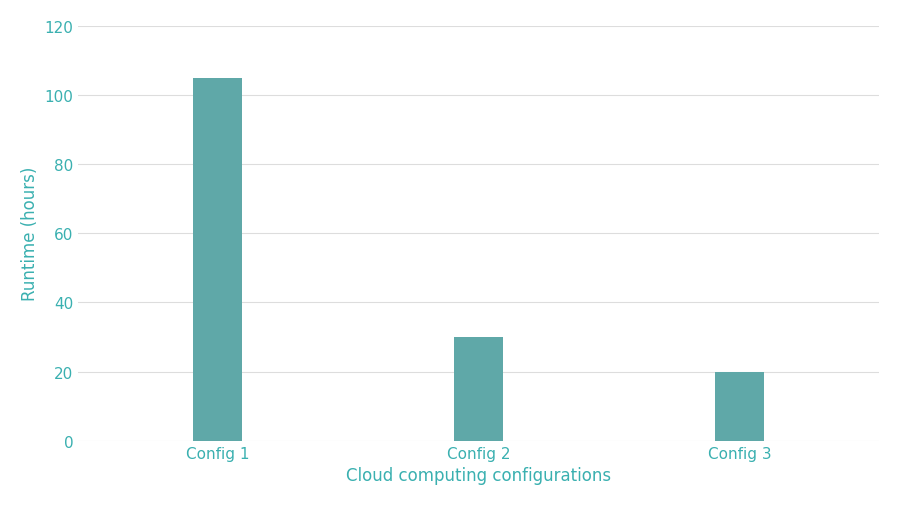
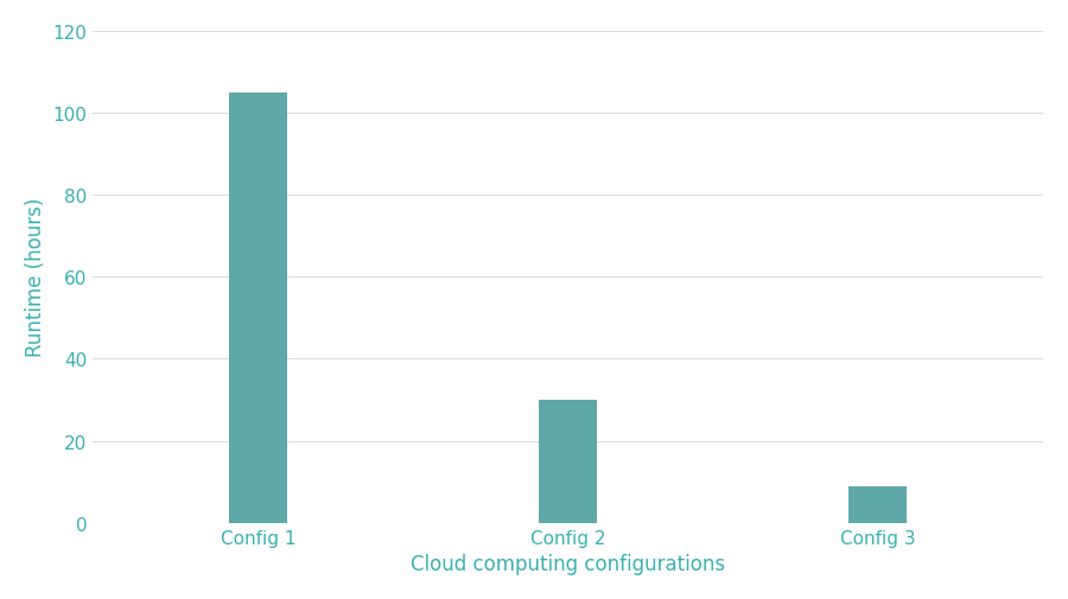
Config 3: 20 -> 9
